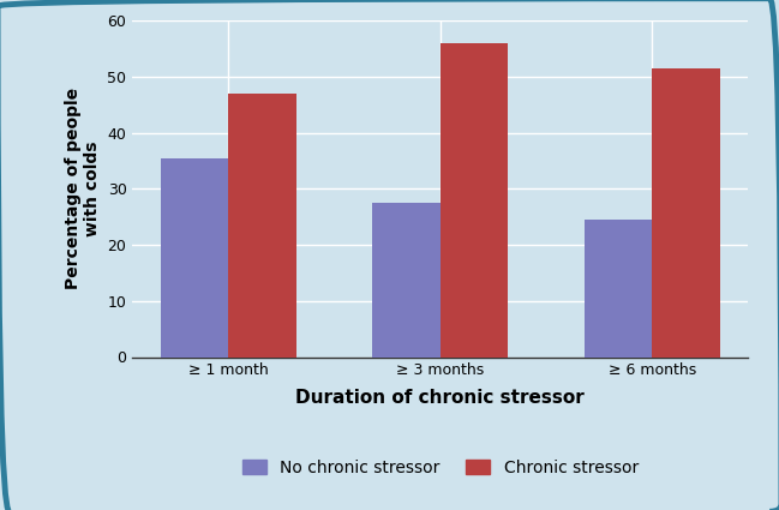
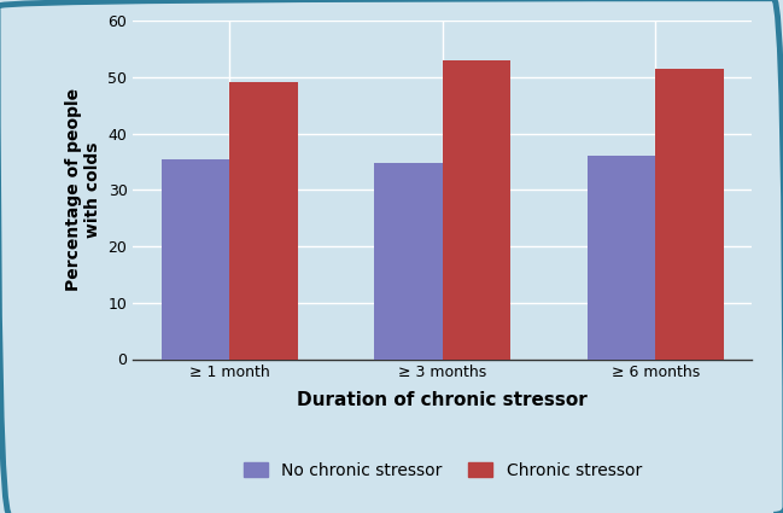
Chronic stressor/≥ 1 month: 47.0 -> 49.0
No chronic stressor/≥ 3 months: 27.5 -> 34.8
Chronic stressor/≥ 3 months: 56.0 -> 53.0
No chronic stressor/≥ 6 months: 24.5 -> 36.0
